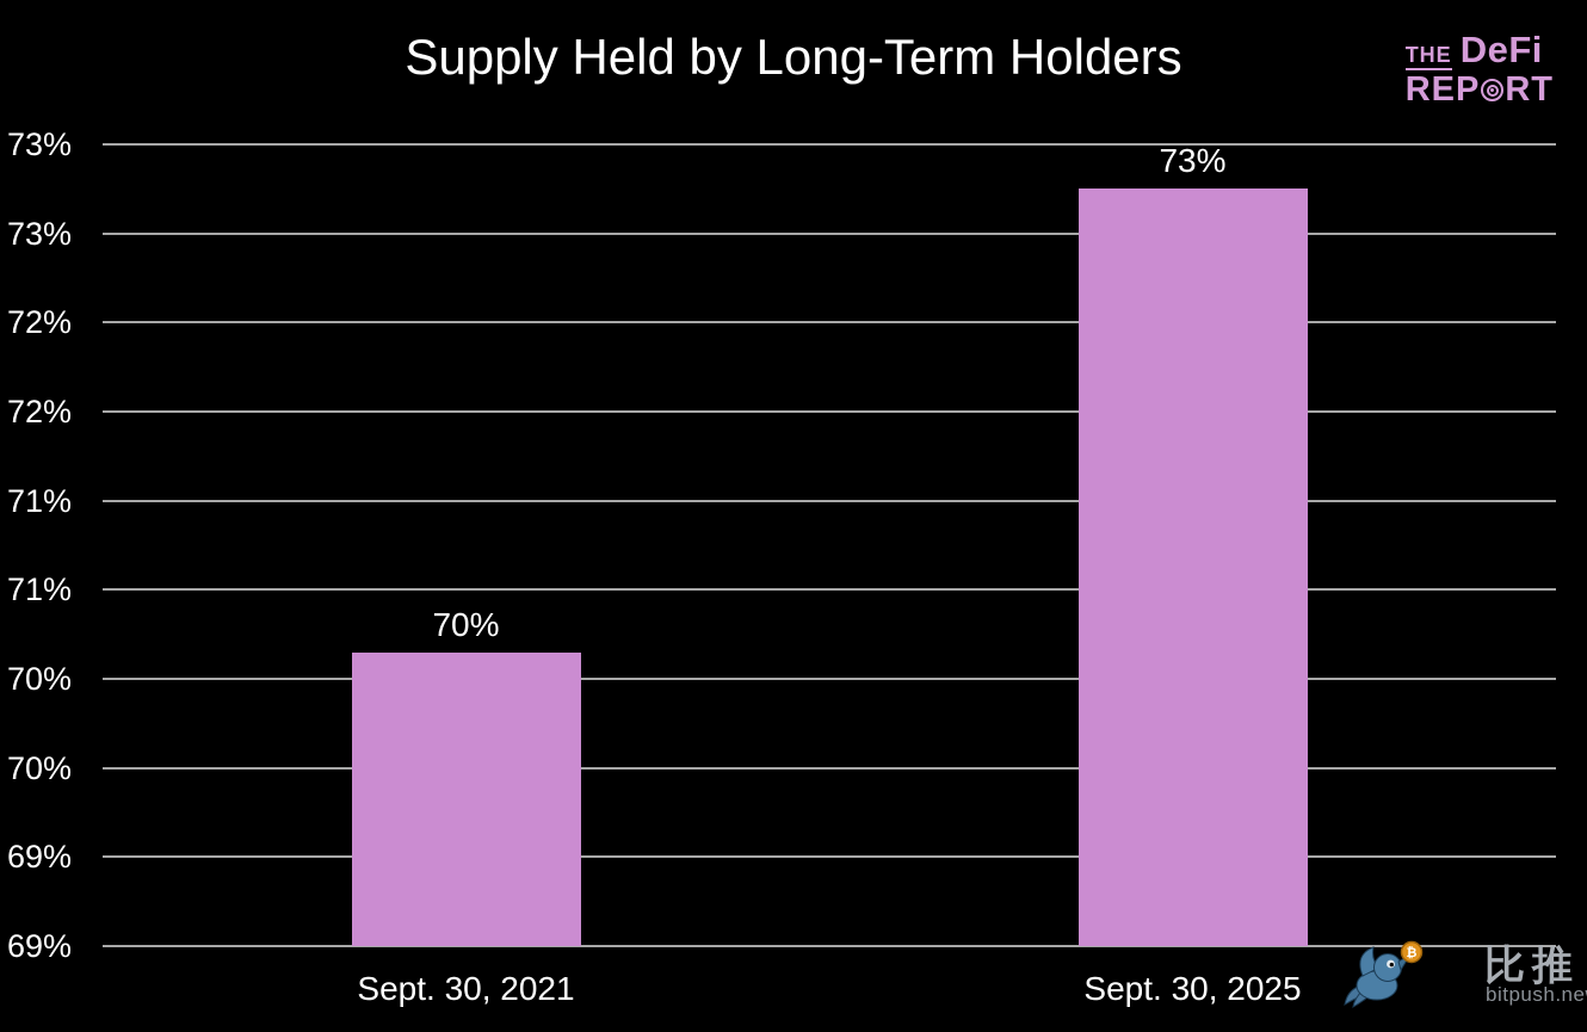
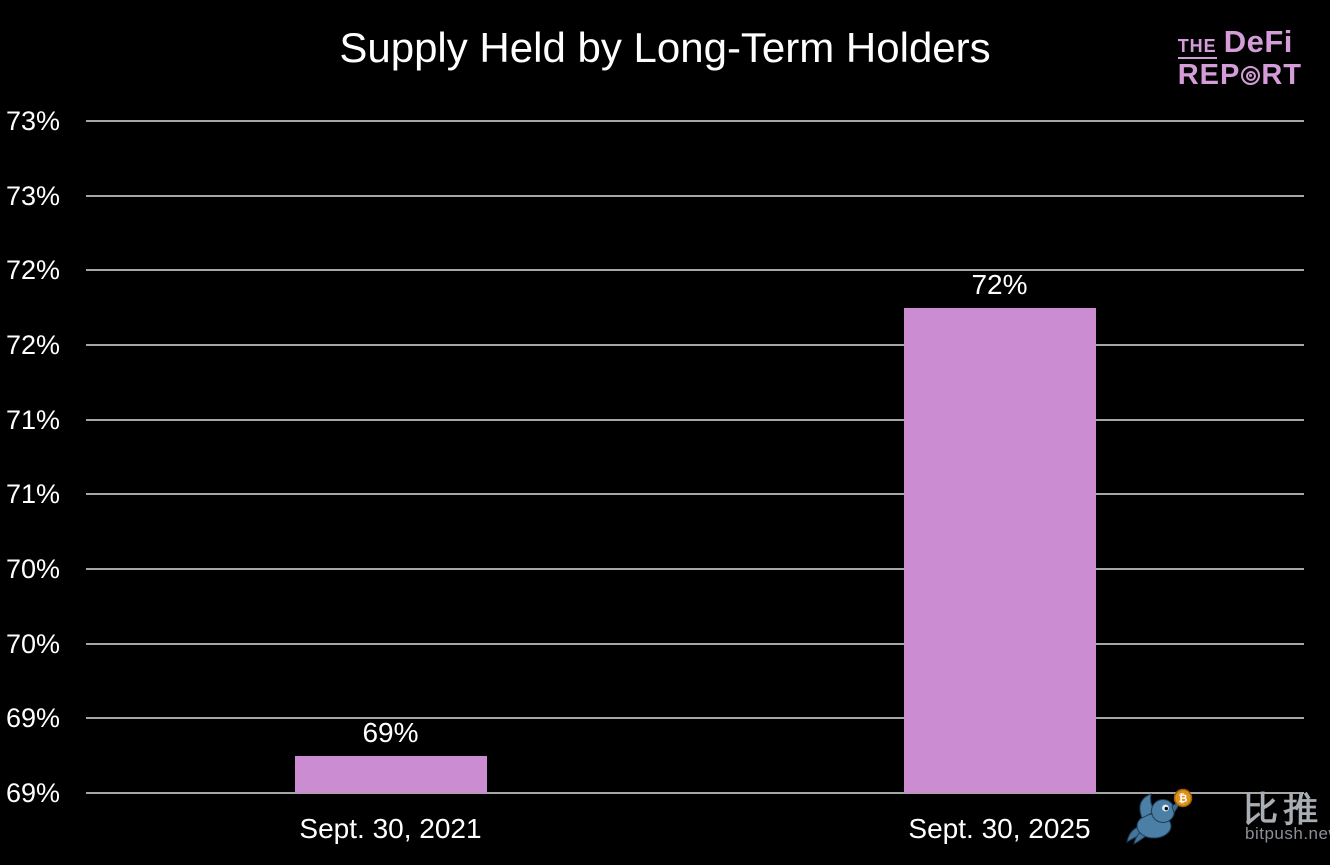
Sept. 30, 2021: 70% -> 69%
Sept. 30, 2025: 73% -> 72%
